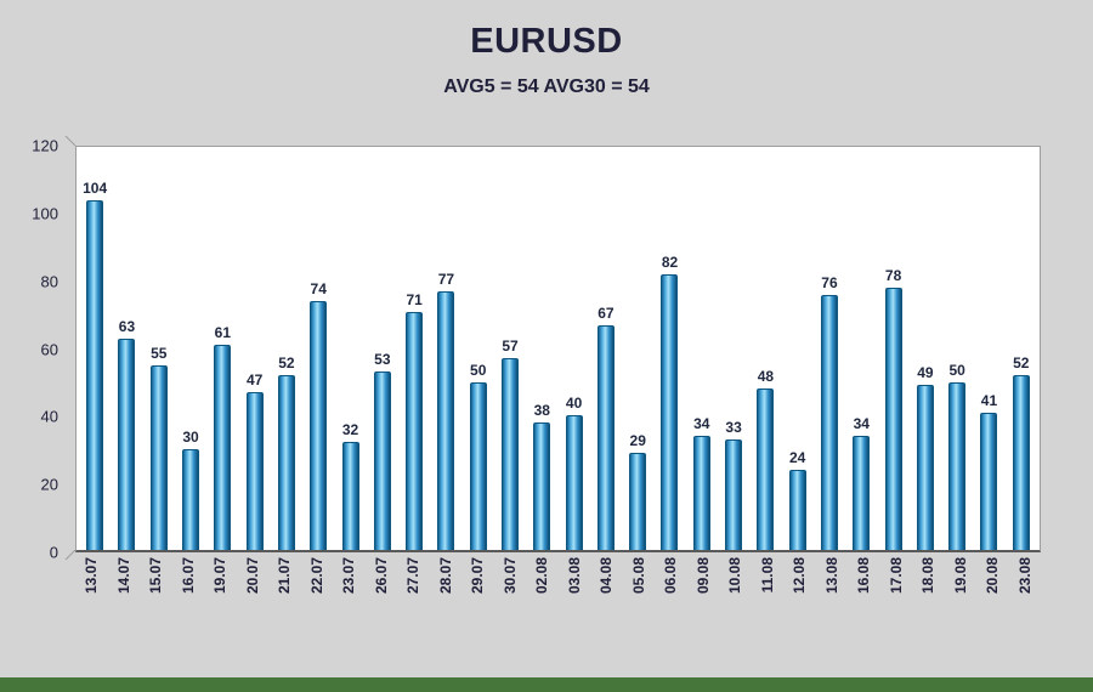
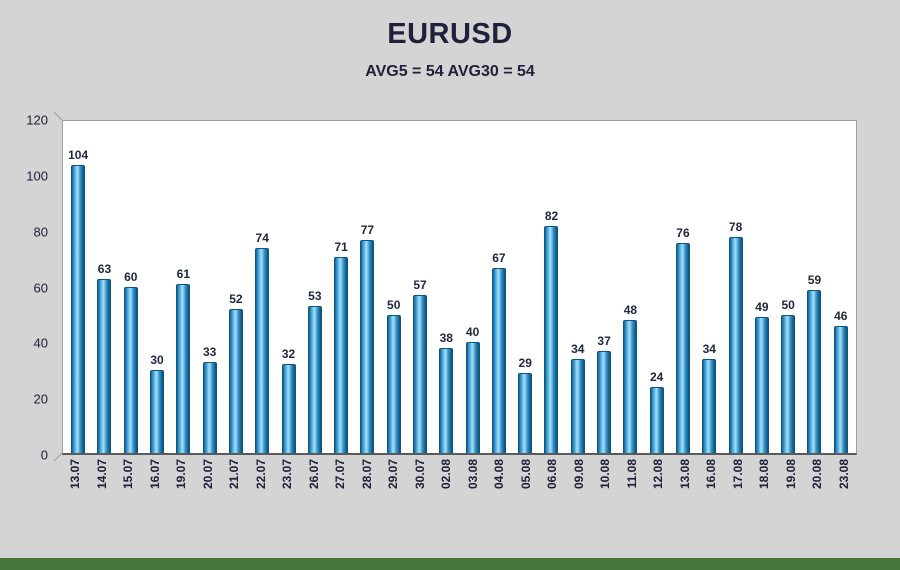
15.07: 55 -> 60
20.07: 47 -> 33
10.08: 33 -> 37
20.08: 41 -> 59
23.08: 52 -> 46
